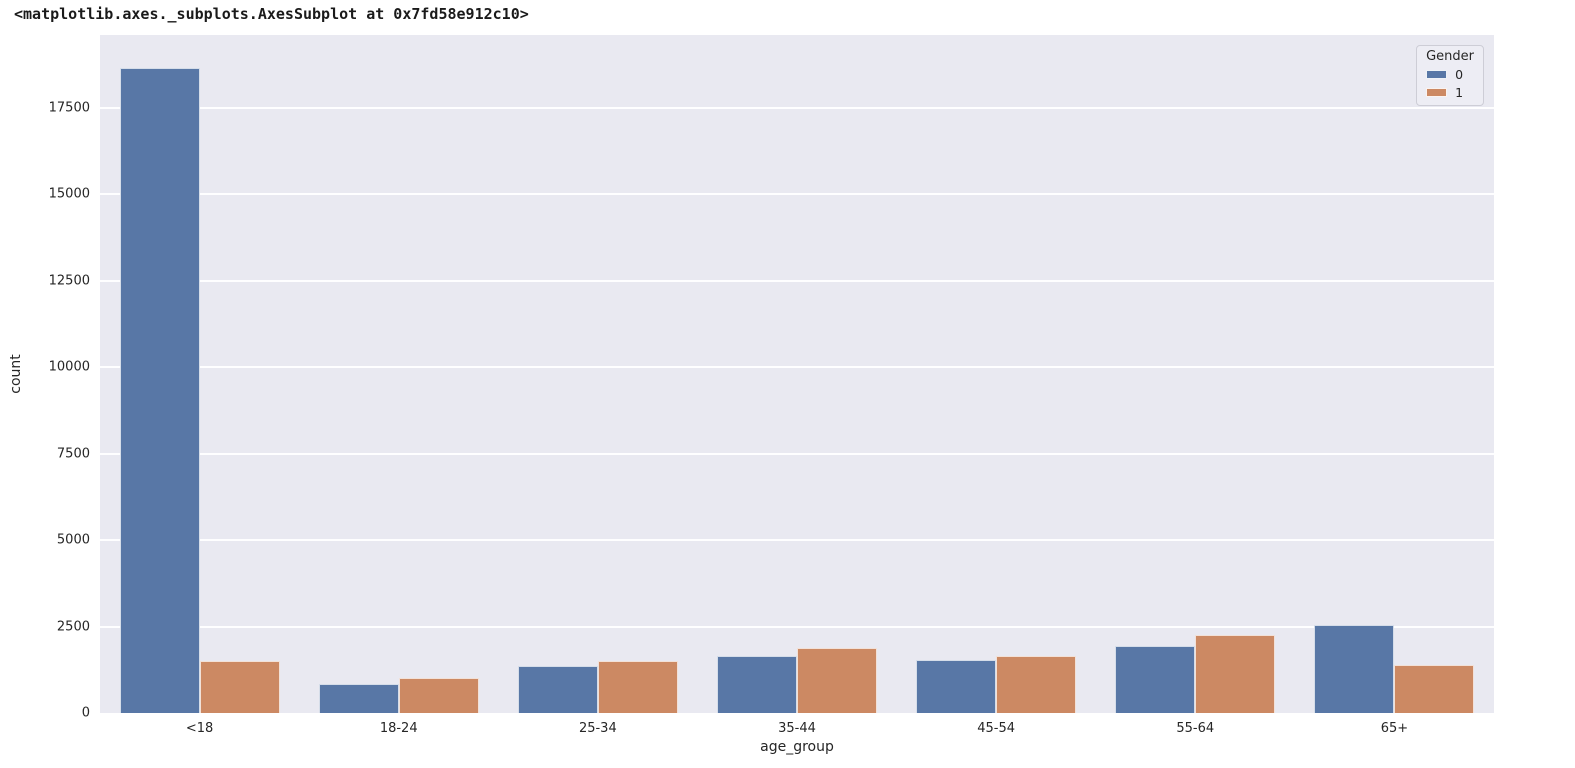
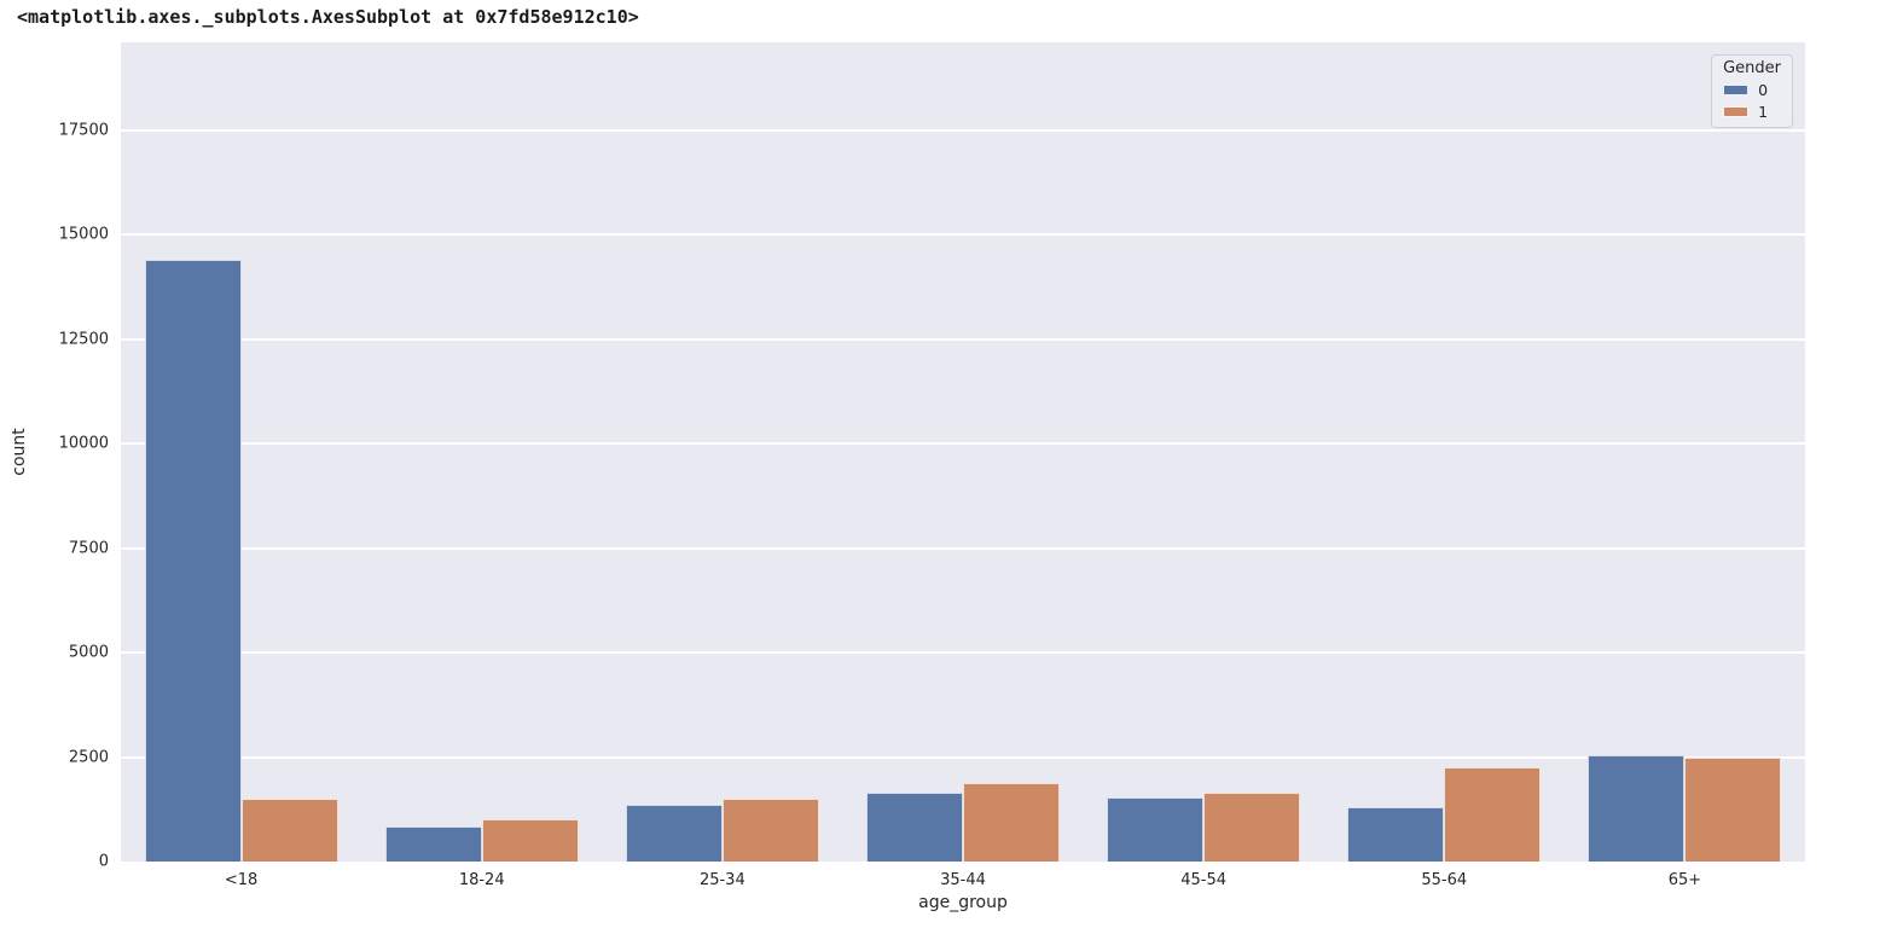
0/<18: 18600 -> 14400
0/55-64: 1900 -> 1300
1/65+: 1400 -> 2500
